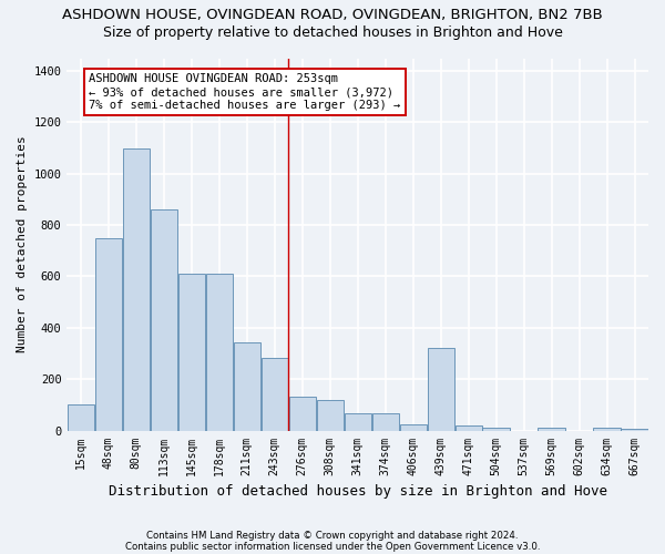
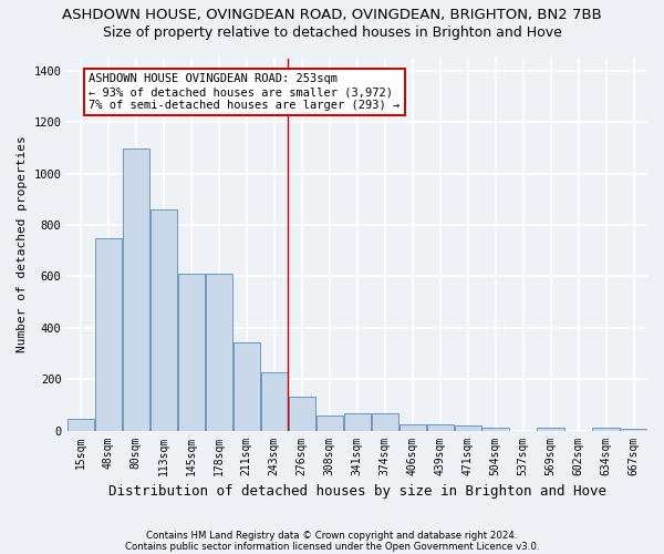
15sqm: 100 -> 45
243sqm: 285 -> 225
308sqm: 120 -> 60
439sqm: 320 -> 25
